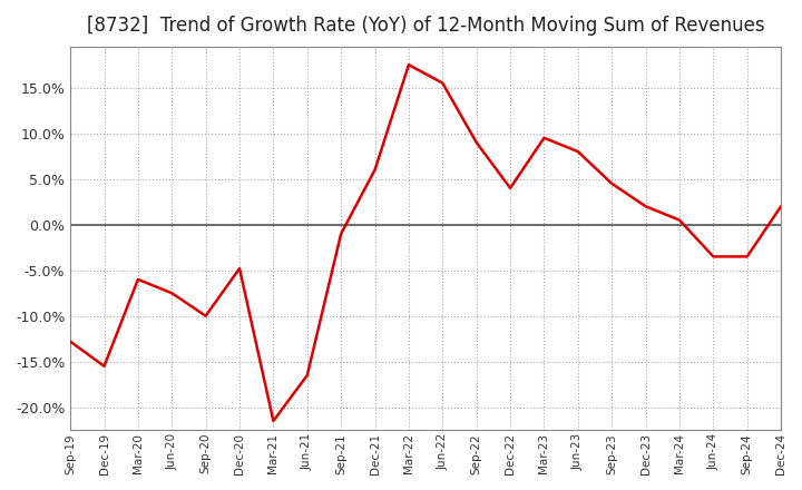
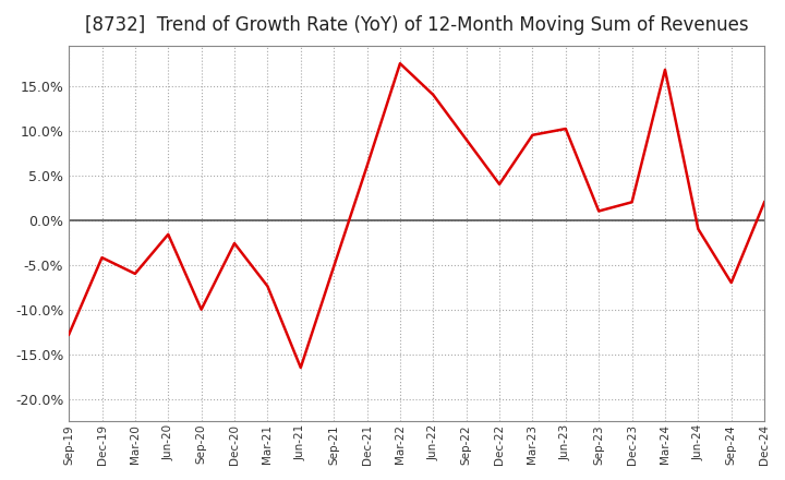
Dec-19: -15.5% -> -4.2%
Jun-20: -7.5% -> -1.6%
Dec-20: -4.8% -> -2.6%
Mar-21: -21.5% -> -7.4%
Sep-21: -1.0% -> -5.2%
Jun-22: 15.5% -> 14.0%
Jun-23: 8.0% -> 10.2%
Sep-23: 4.5% -> 1.0%
Mar-24: 0.5% -> 16.8%
Jun-24: -3.5% -> -1.0%
Sep-24: -3.5% -> -7.0%
